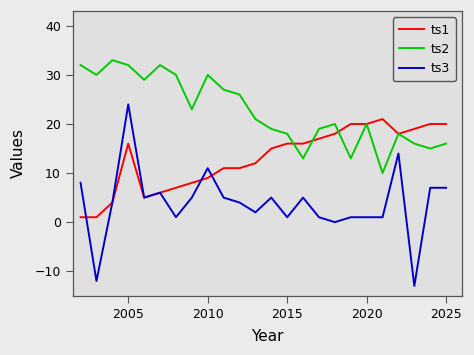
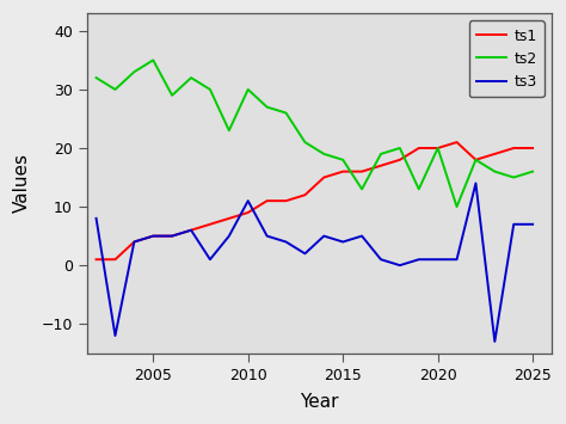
ts1/2005: 16 -> 5
ts2/2005: 32 -> 35
ts3/2005: 24 -> 5
ts3/2015: 1 -> 4
